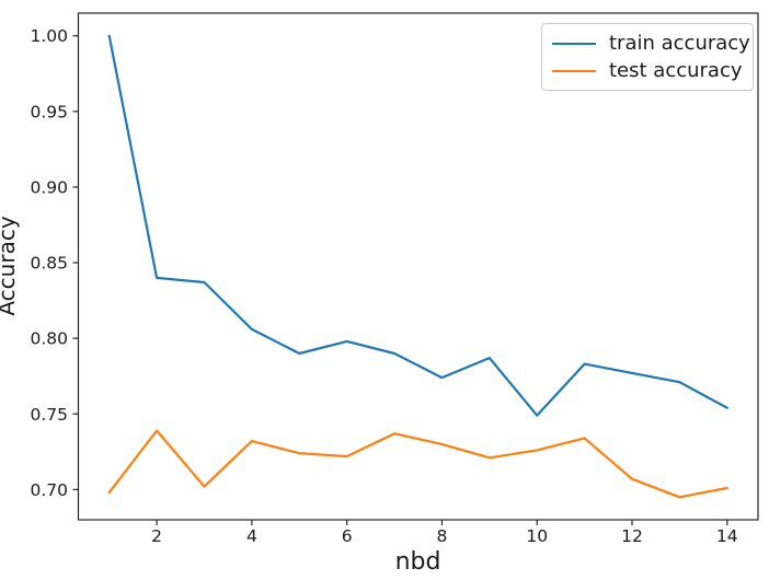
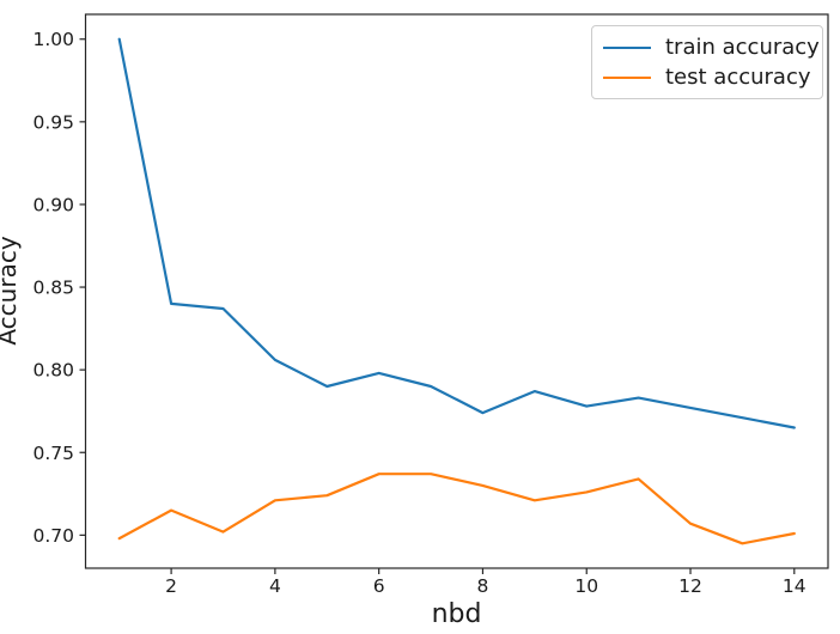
test accuracy/2: 0.739 -> 0.715
test accuracy/4: 0.732 -> 0.721
test accuracy/6: 0.722 -> 0.737
train accuracy/10: 0.749 -> 0.778
train accuracy/14: 0.754 -> 0.765
